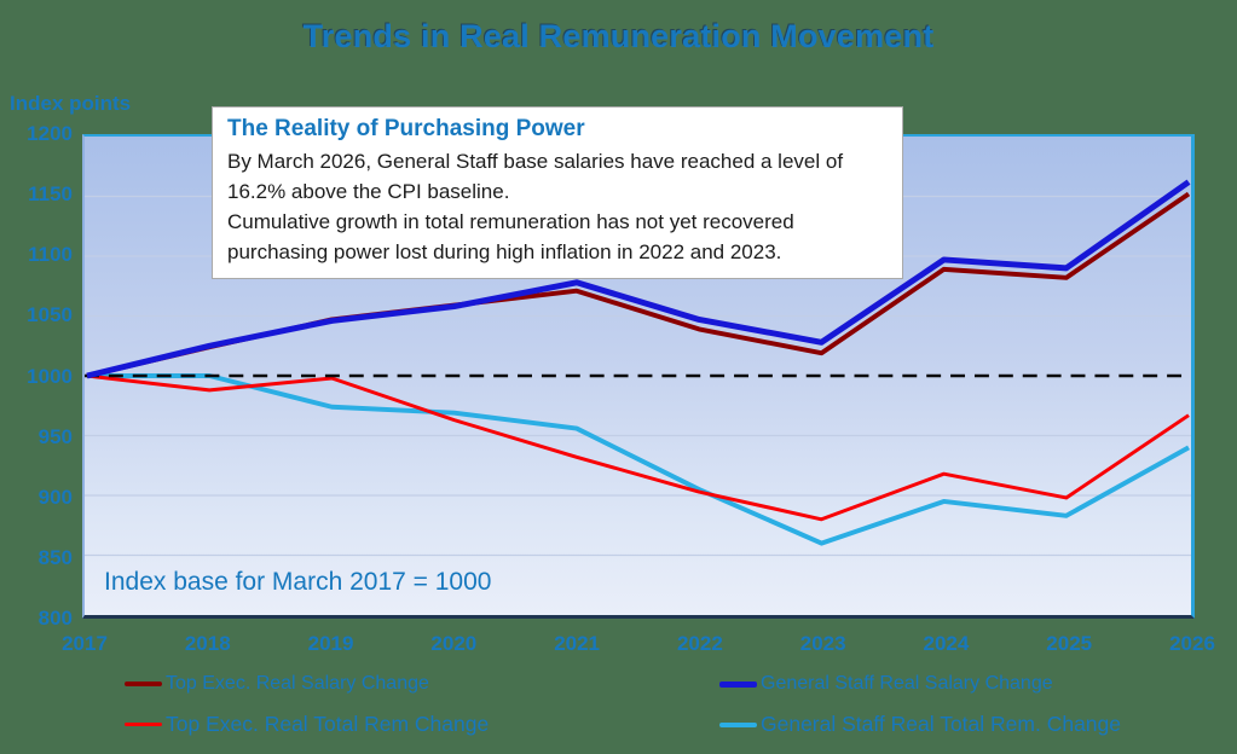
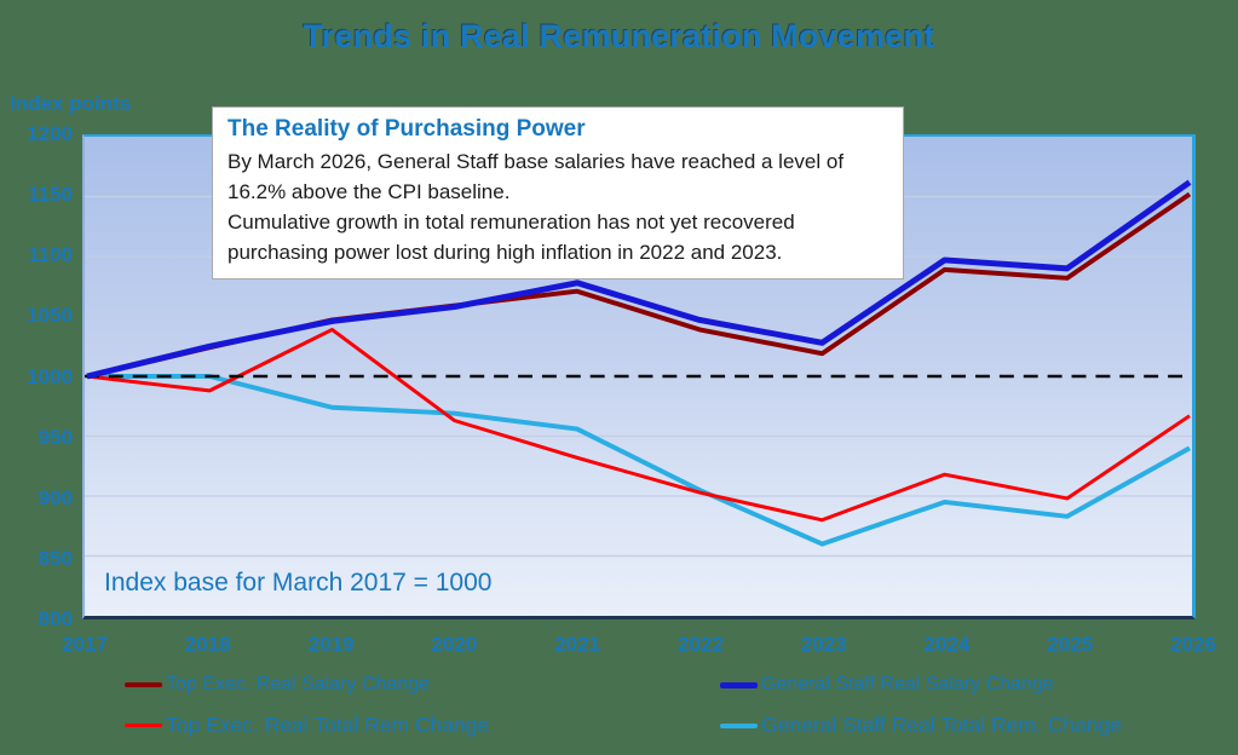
Top Exec. Real Total Rem Change/2019: 998 -> 1039
